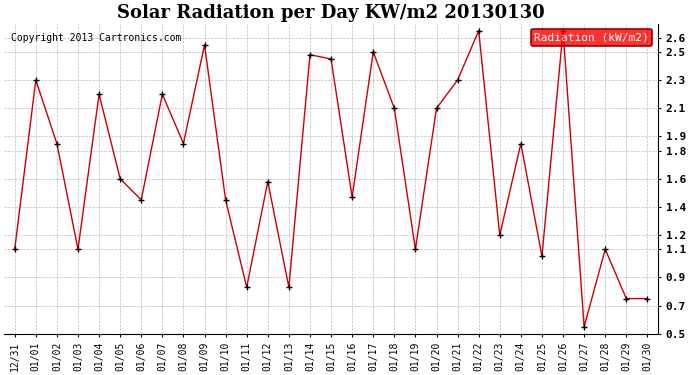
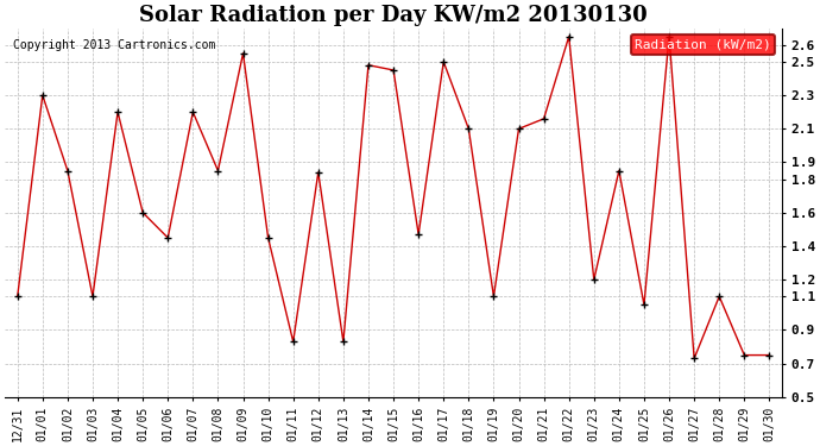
01/12: 1.58 -> 1.84
01/21: 2.30 -> 2.16
01/27: 0.55 -> 0.73
